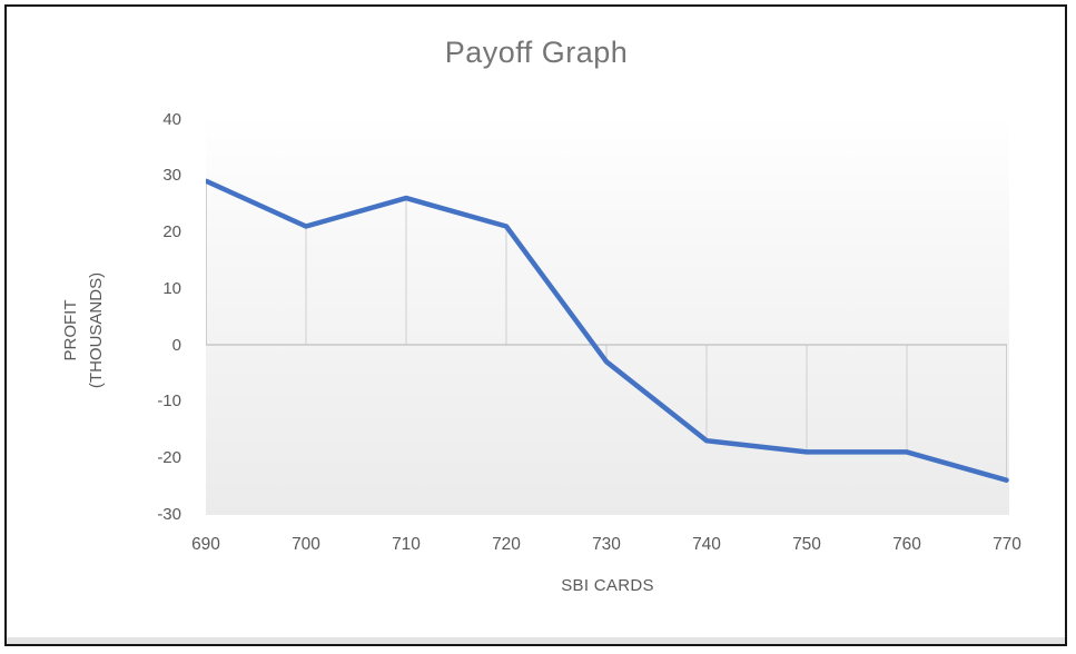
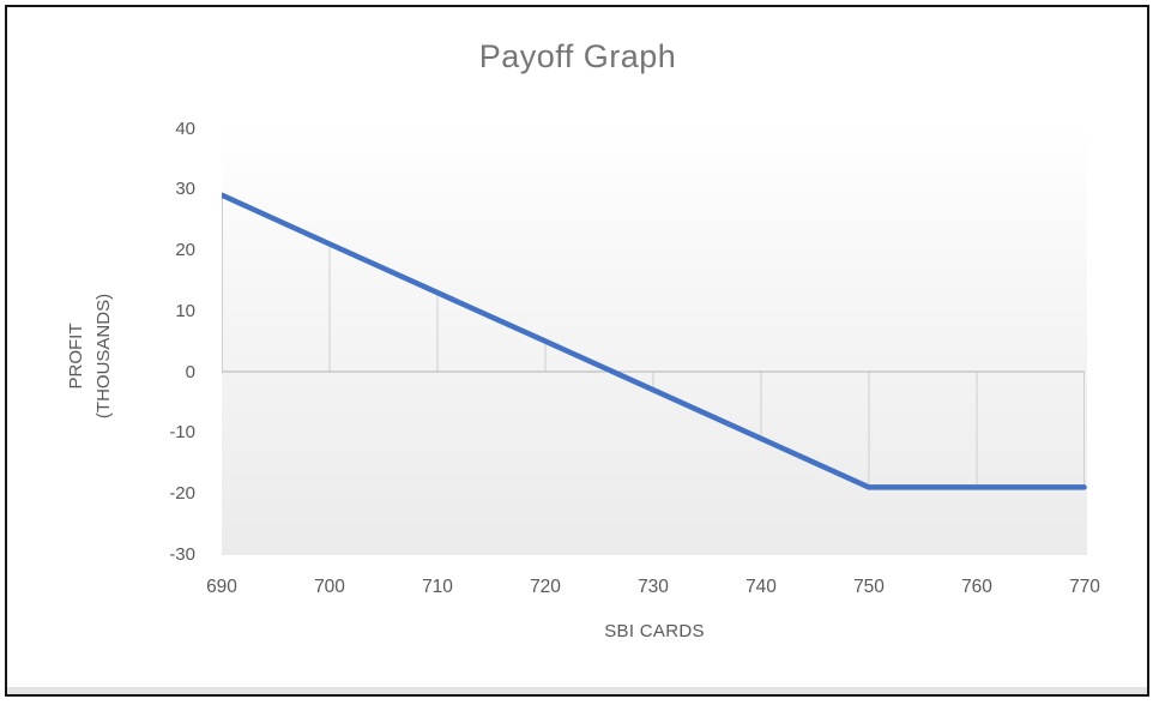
710: 26 -> 13
720: 21 -> 5
740: -17 -> -11
770: -24 -> -19
